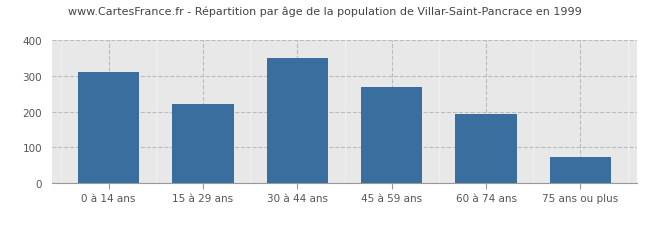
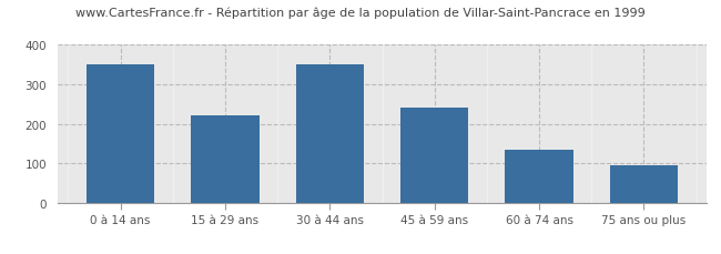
0 à 14 ans: 310 -> 350
45 à 59 ans: 270 -> 240
60 à 74 ans: 194 -> 135
75 ans ou plus: 73 -> 95
